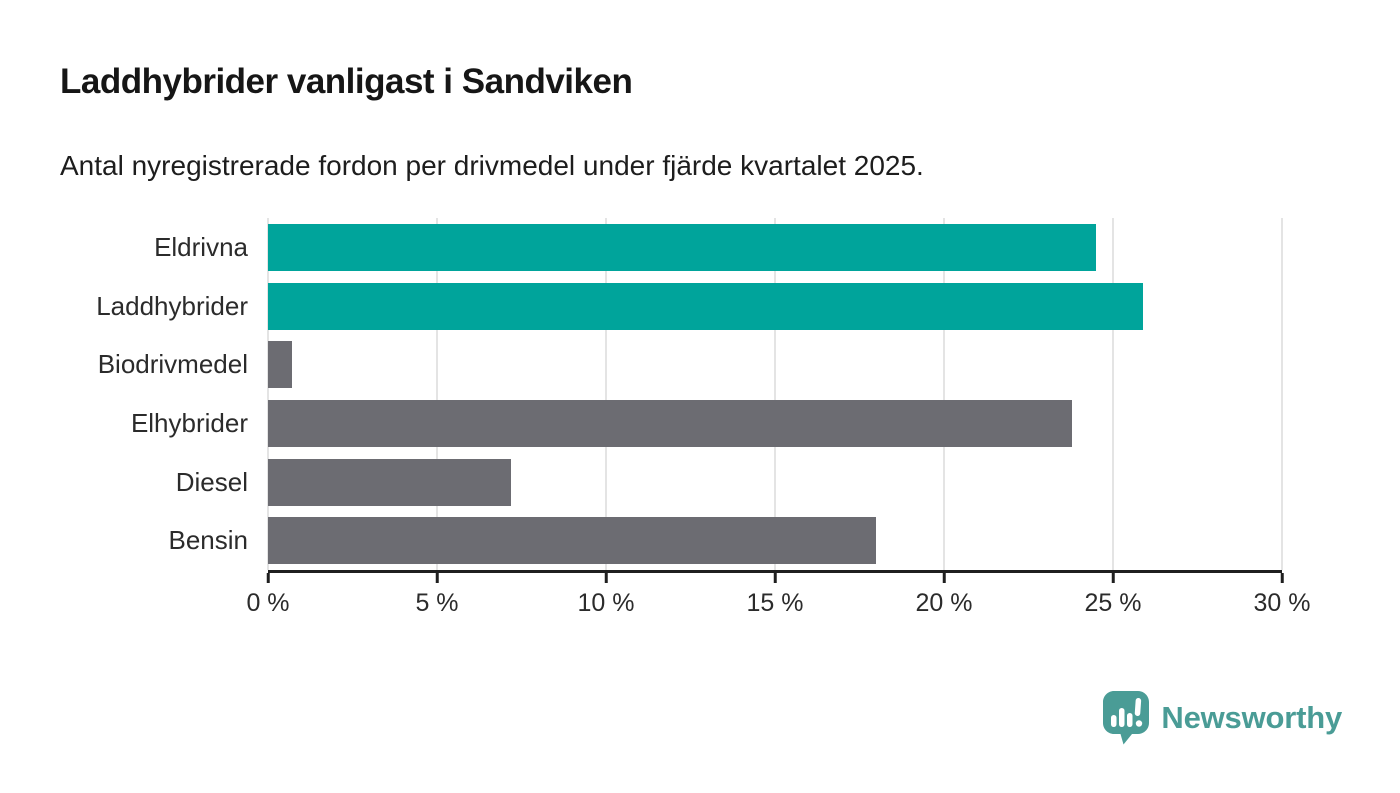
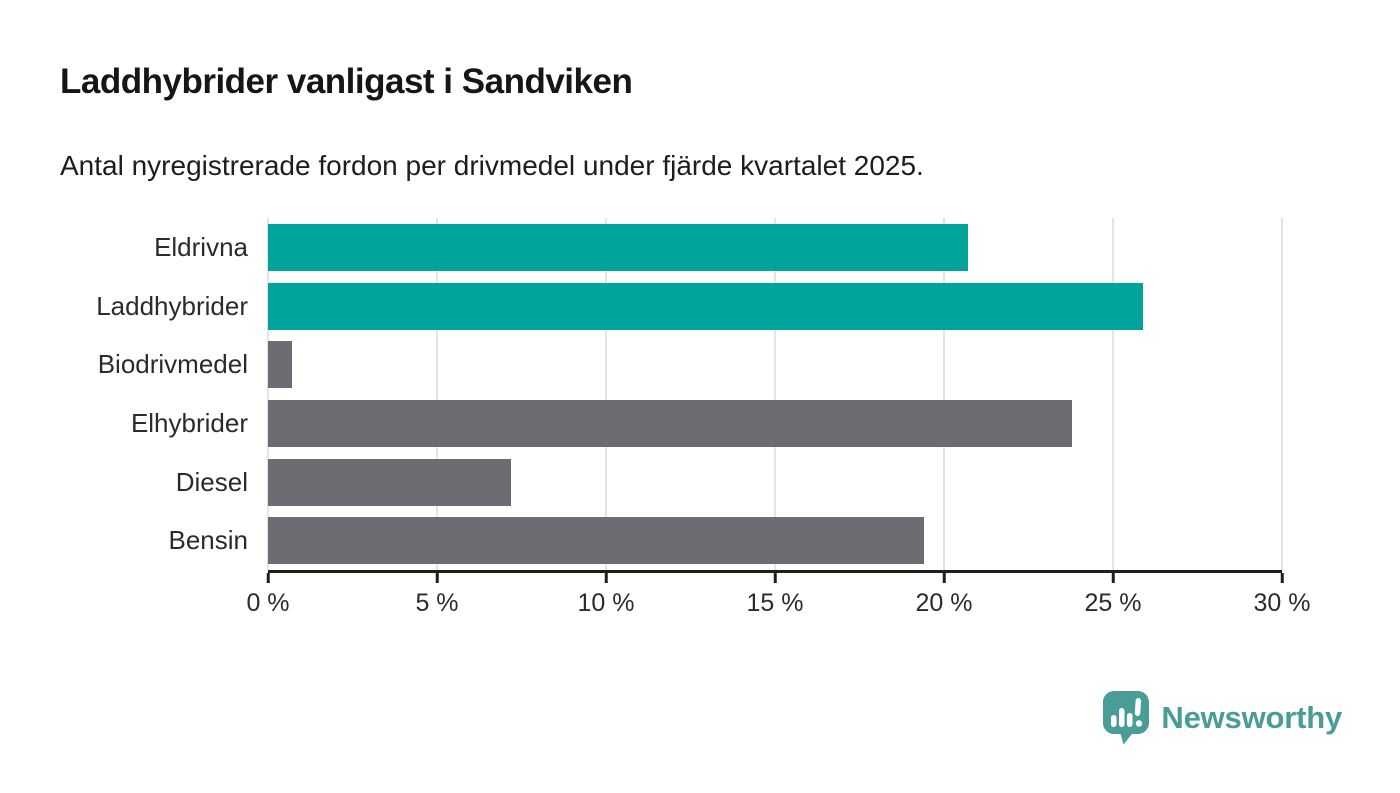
Eldrivna: 24.5% -> 20.7%
Bensin: 18.0% -> 19.4%
